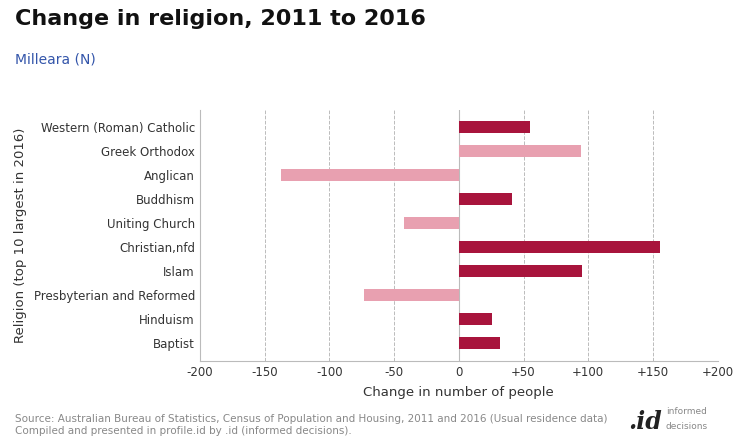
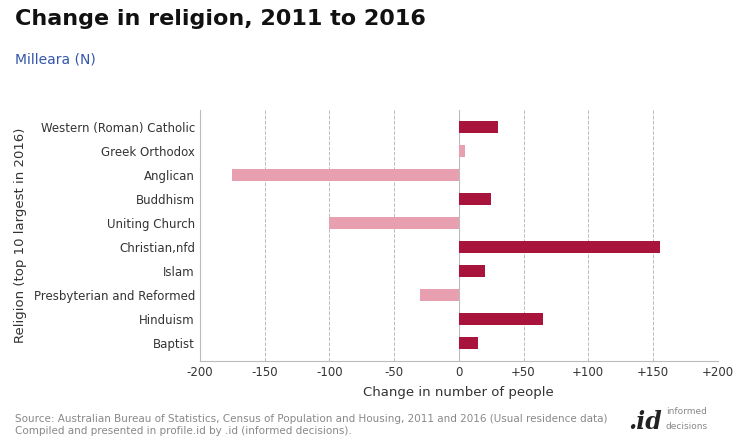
Western (Roman) Catholic: 55 -> 30
Greek Orthodox: 94 -> 5
Anglican: -137 -> -175
Buddhism: 41 -> 25
Uniting Church: -42 -> -100
Islam: 95 -> 20
Presbyterian and Reformed: -73 -> -30
Hinduism: 26 -> 65
Baptist: 32 -> 15
